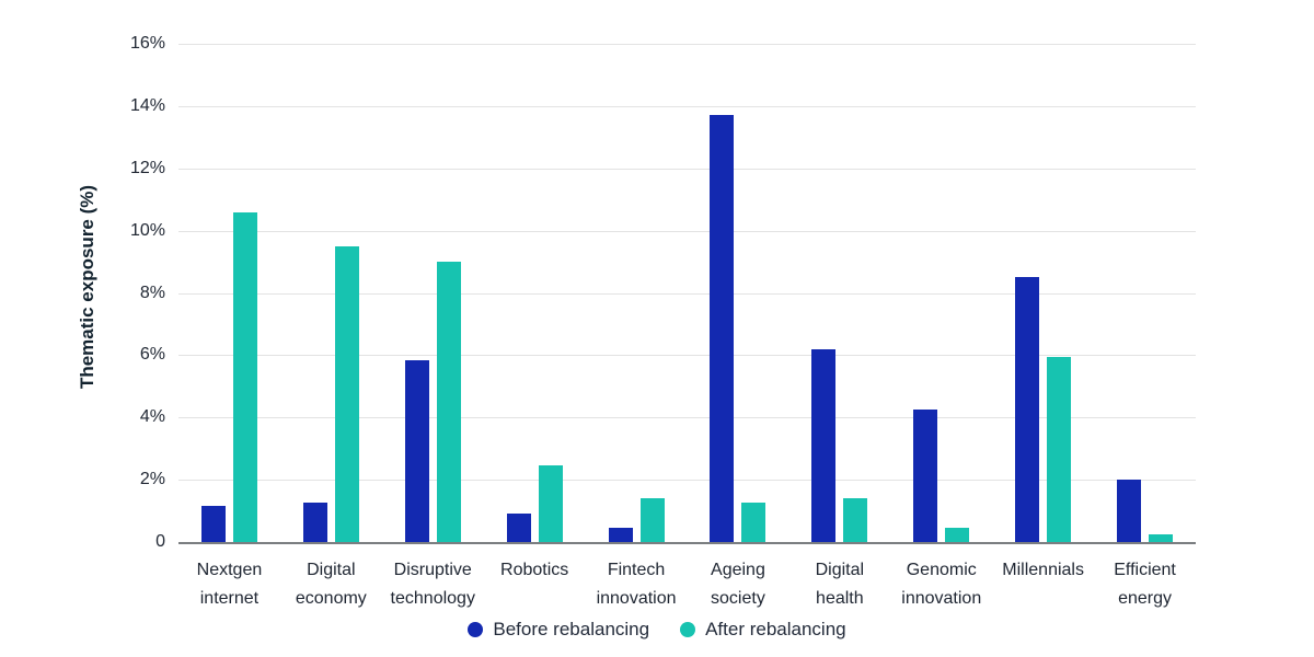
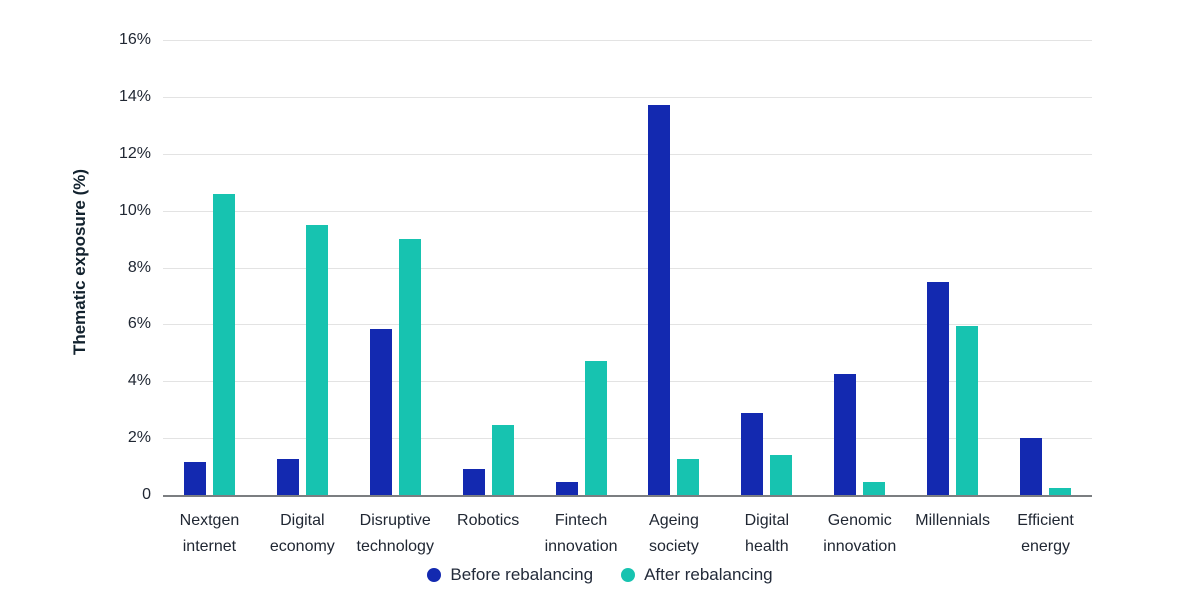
After rebalancing/Fintech innovation: 1.4% -> 4.7%
Before rebalancing/Digital health: 6.2% -> 2.9%
Before rebalancing/Millennials: 8.5% -> 7.5%
